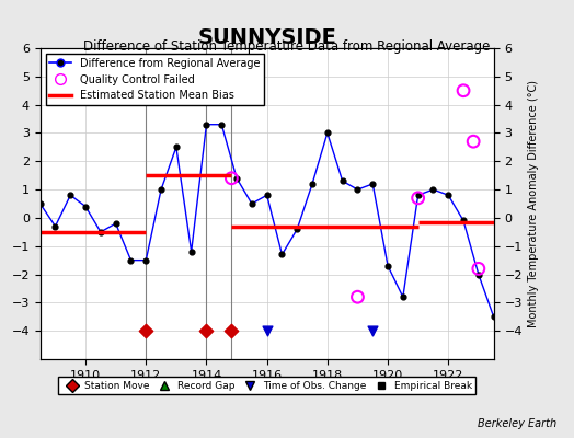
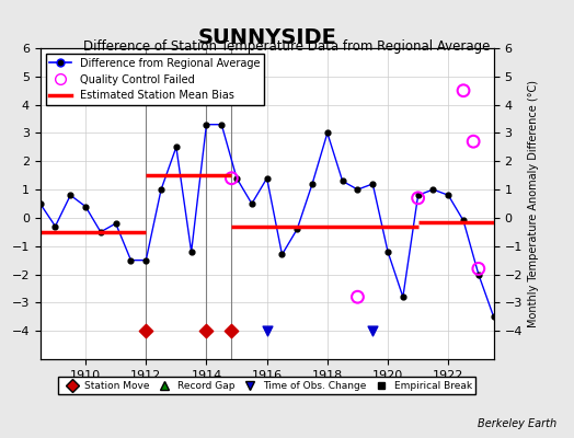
Empirical Break/1916: 0.8 -> 1.4
Empirical Break/1920: -1.7 -> -1.2
